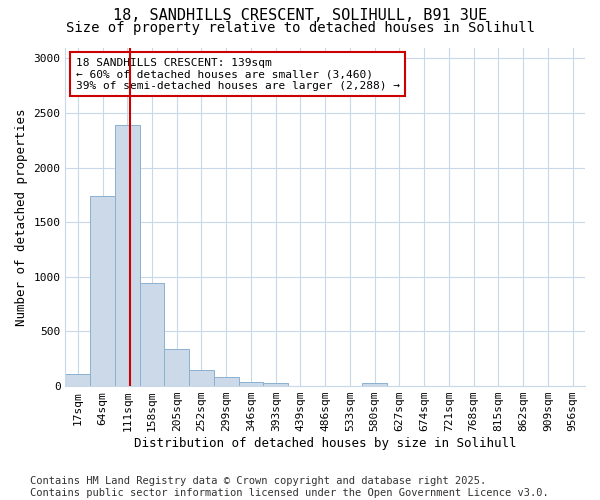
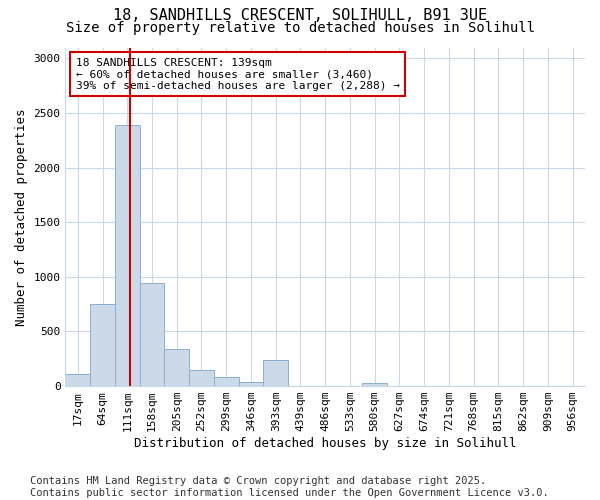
64sqm: 1740 -> 750
393sqm: 30 -> 240
